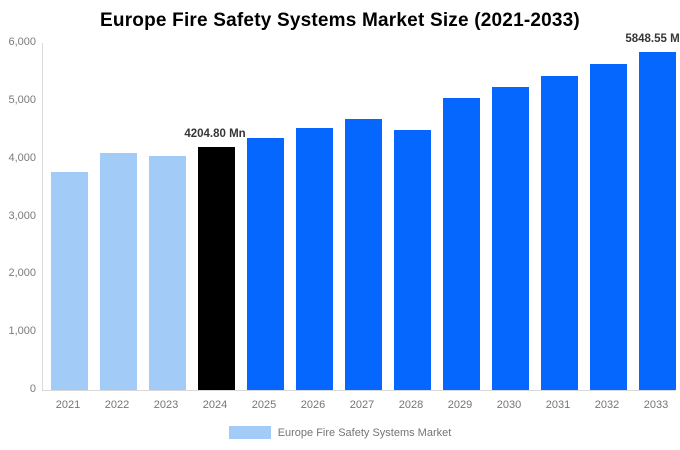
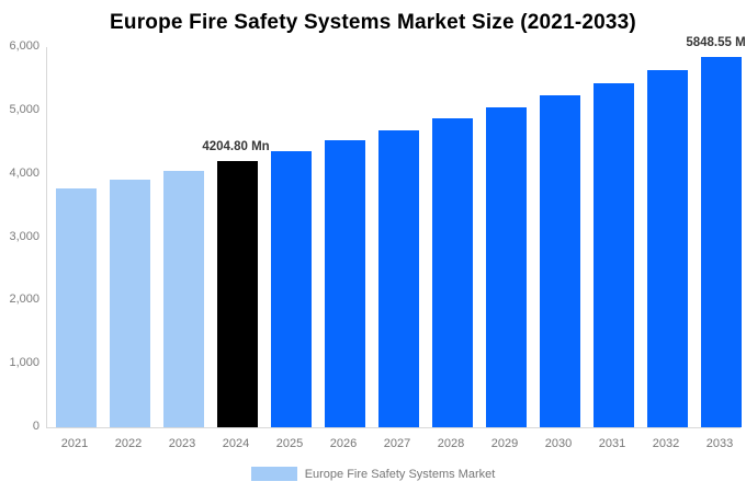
2022: 4100 -> 3900
2028: 4500 -> 4900
